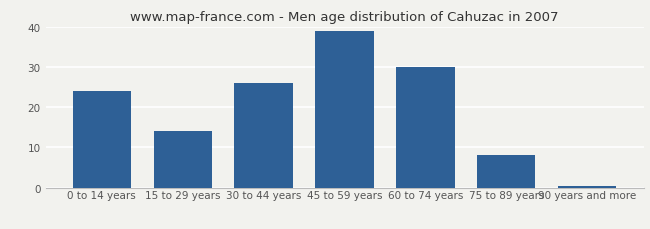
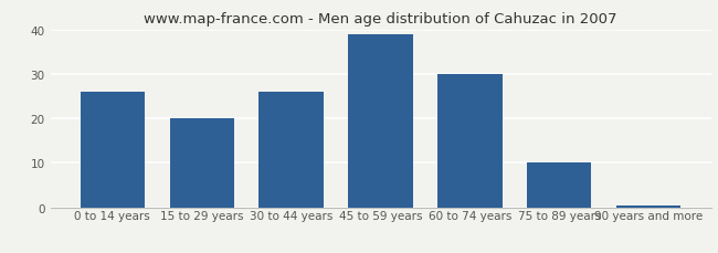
0 to 14 years: 24.0 -> 26.0
15 to 29 years: 14.0 -> 20.0
75 to 89 years: 8.0 -> 10.0
